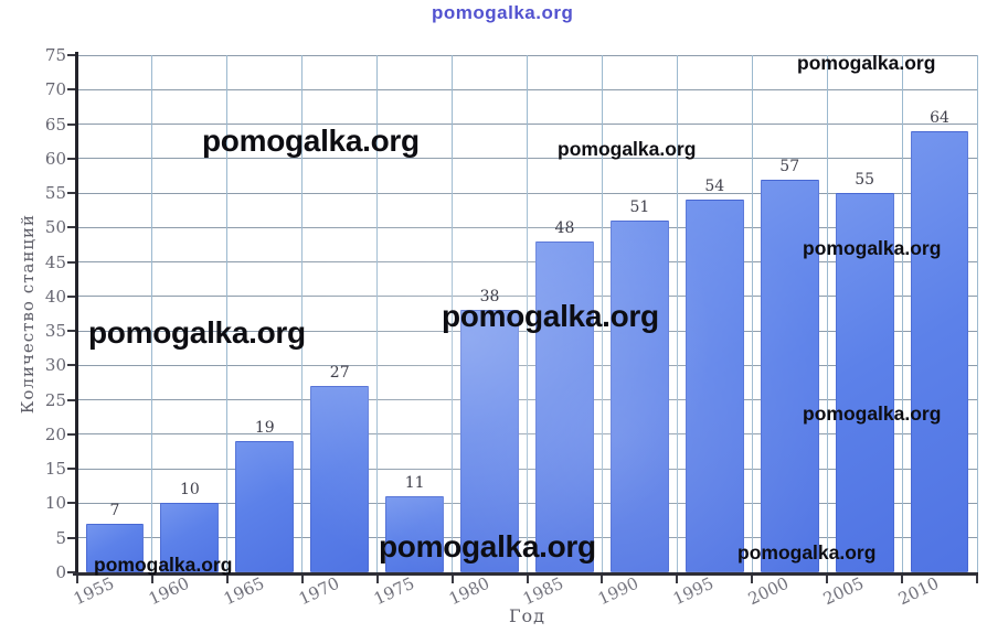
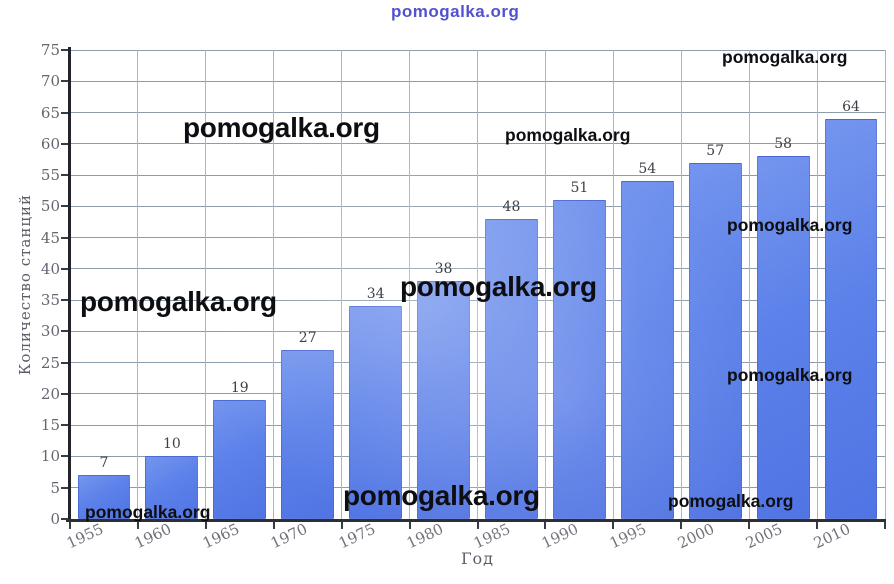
1975: 11 -> 34
2005: 55 -> 58
